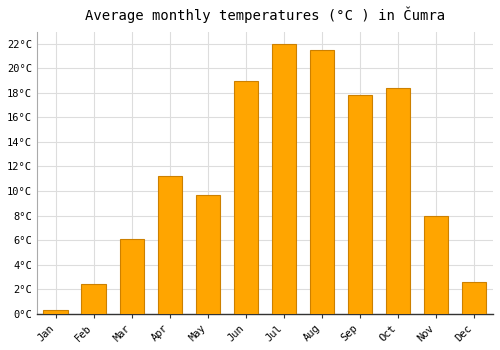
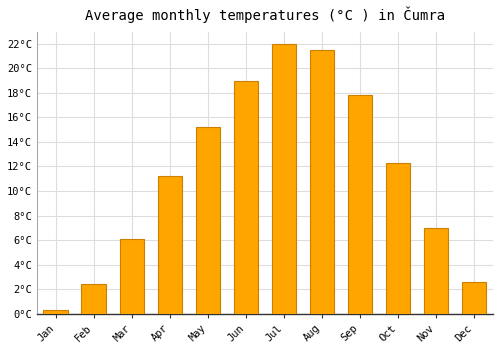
May: 9.7°C -> 15.2°C
Oct: 18.4°C -> 12.3°C
Nov: 8.0°C -> 7.0°C
